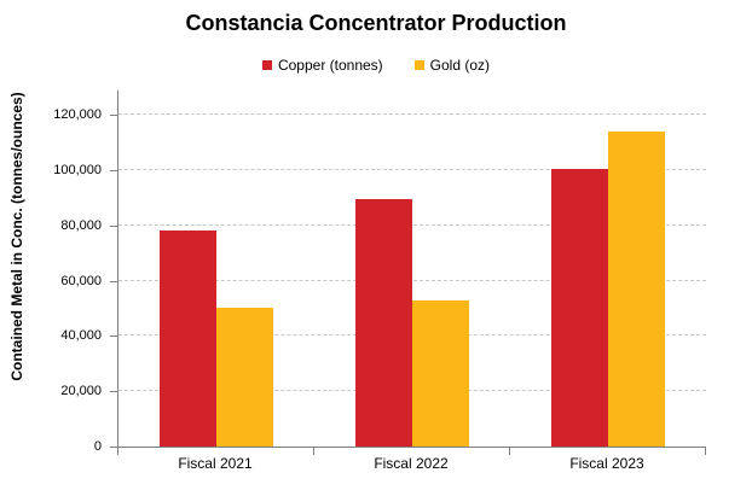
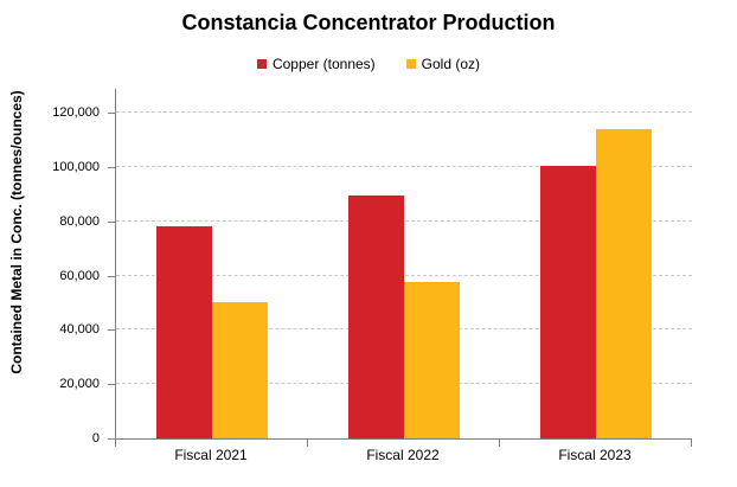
Gold (oz)/Fiscal 2022: 53000 -> 58000
